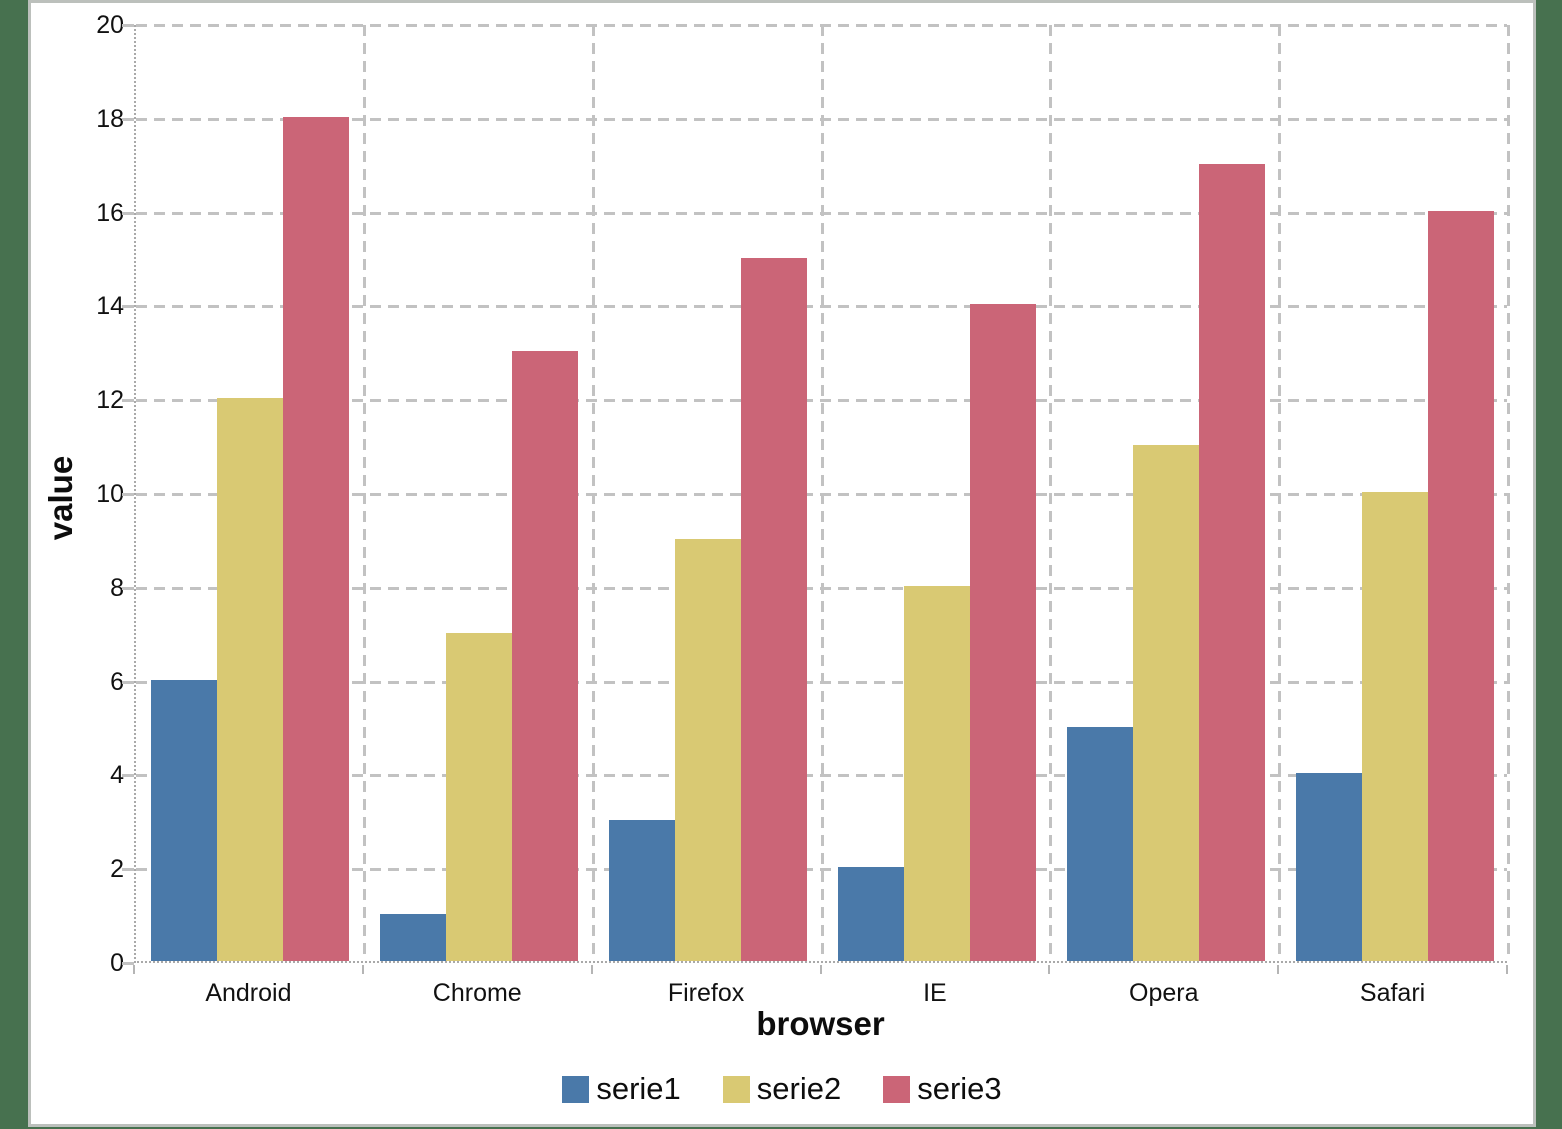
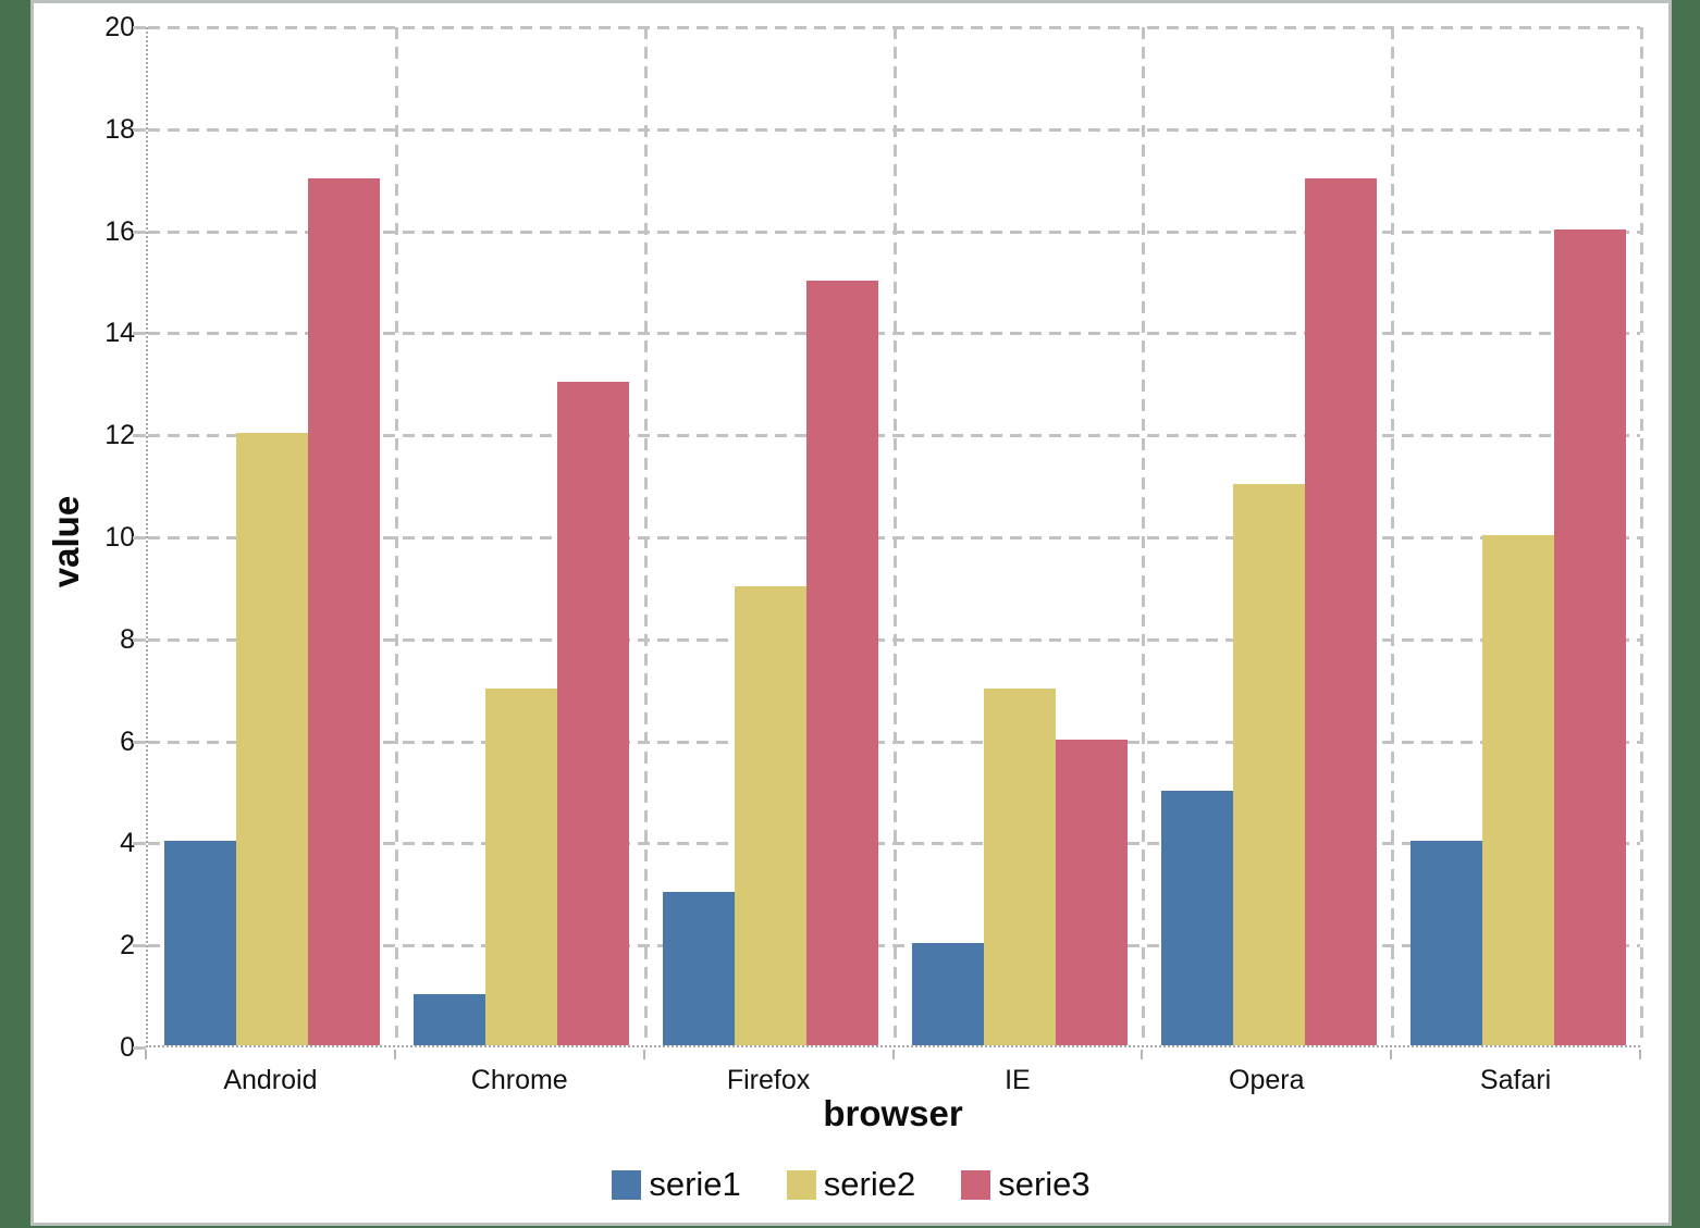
serie1/Android: 6 -> 4
serie3/Android: 18 -> 17
serie2/IE: 8 -> 7
serie3/IE: 14 -> 6
